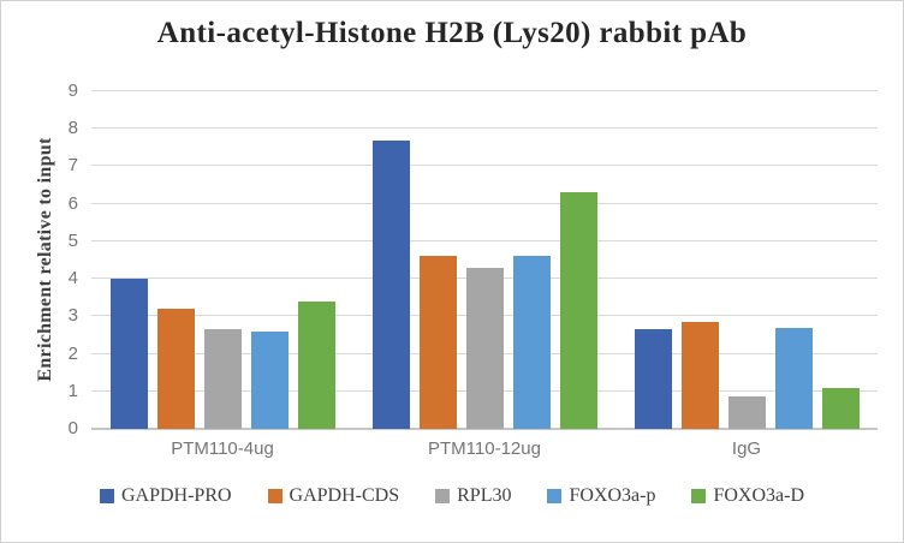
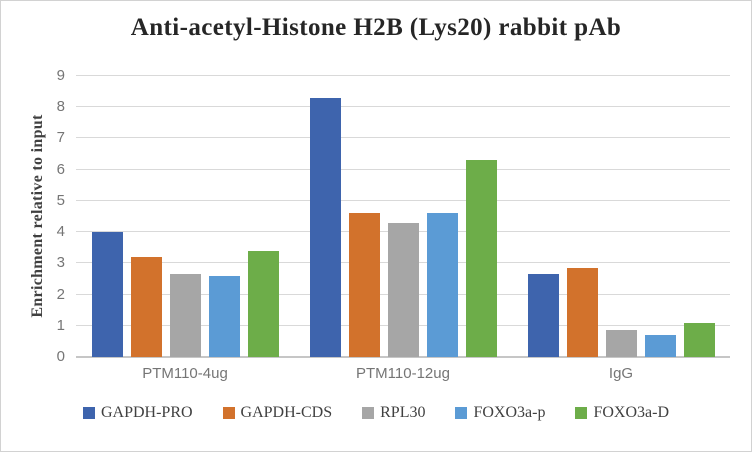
GAPDH-PRO/PTM110-12ug: 7.7 -> 8.3
FOXO3a-p/IgG: 2.7 -> 0.7
